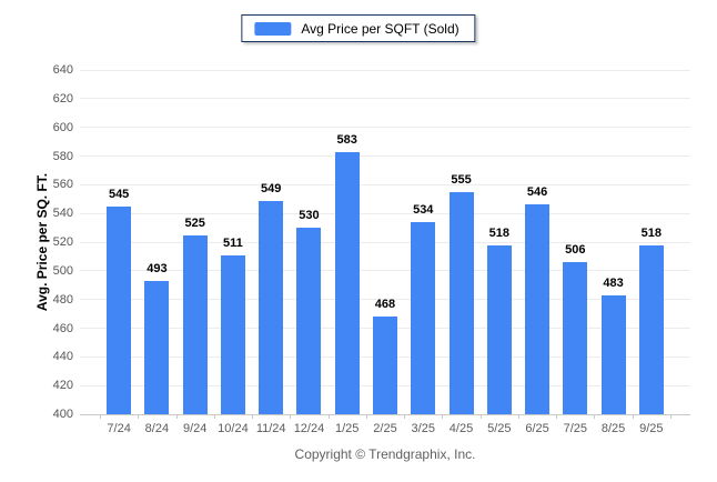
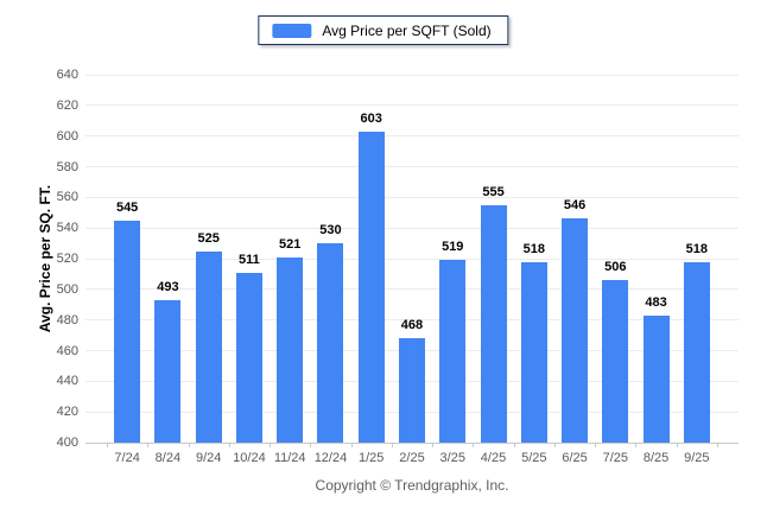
11/24: 549 -> 521
1/25: 583 -> 603
3/25: 534 -> 519
